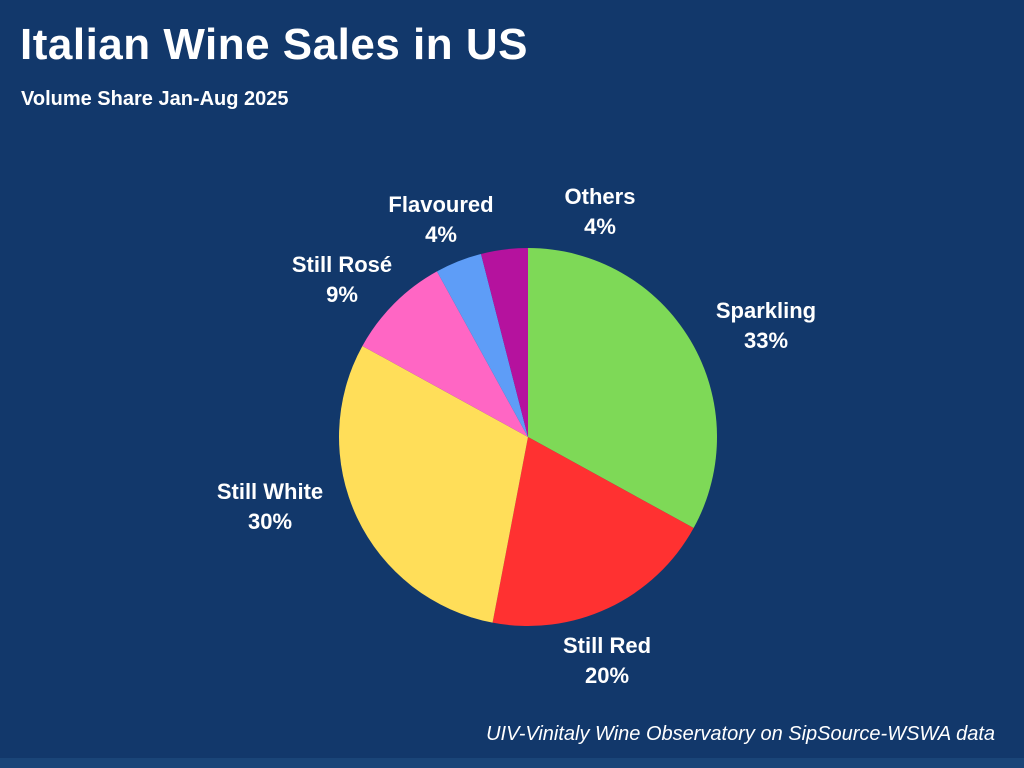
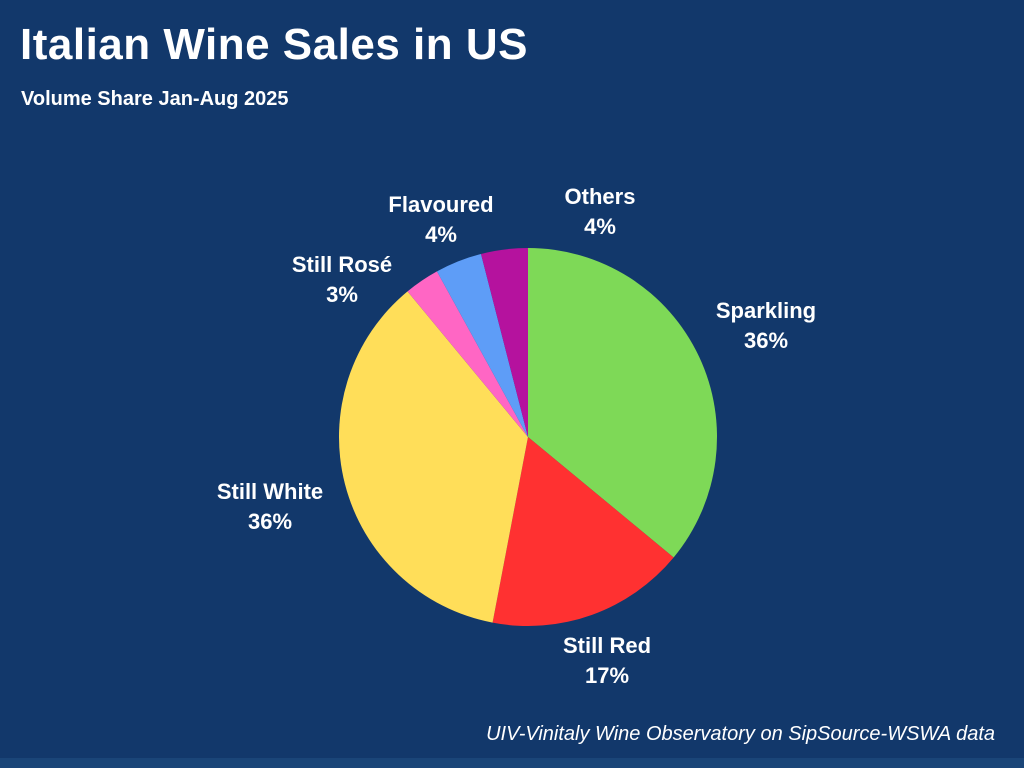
Sparkling: 33% -> 36%
Still Red: 20% -> 17%
Still White: 30% -> 36%
Still Rosé: 9% -> 3%
